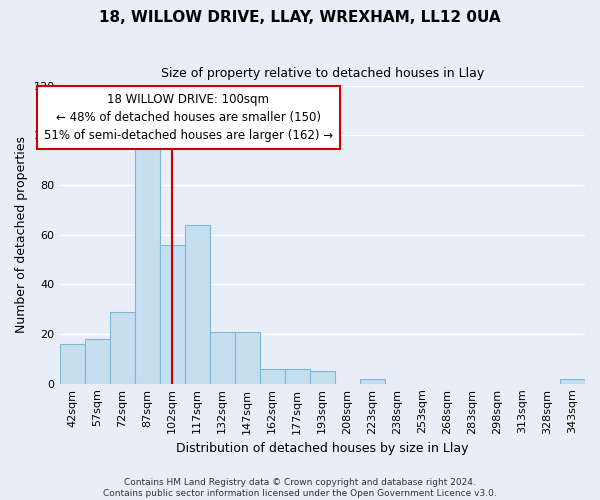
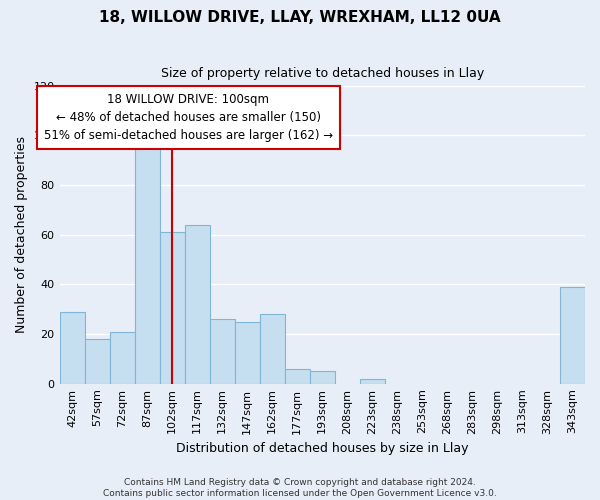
42sqm: 16 -> 29
72sqm: 29 -> 21
102sqm: 56 -> 61
132sqm: 21 -> 26
147sqm: 21 -> 25
162sqm: 6 -> 28
343sqm: 2 -> 39
